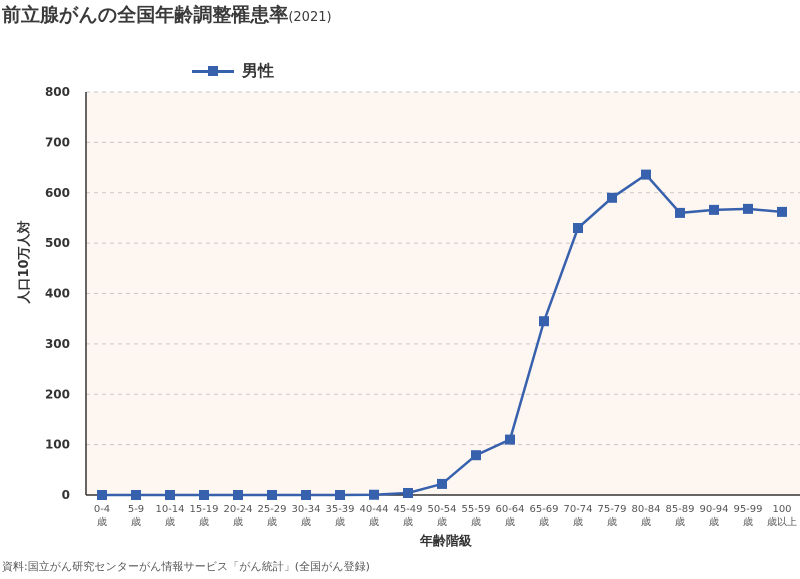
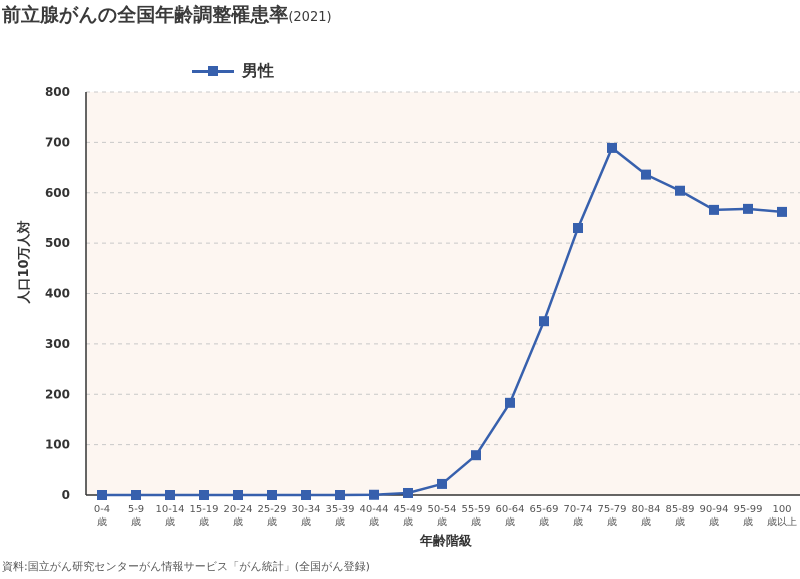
60-64歳: 110 -> 180
75-79歳: 590 -> 690
85-89歳: 560 -> 600
